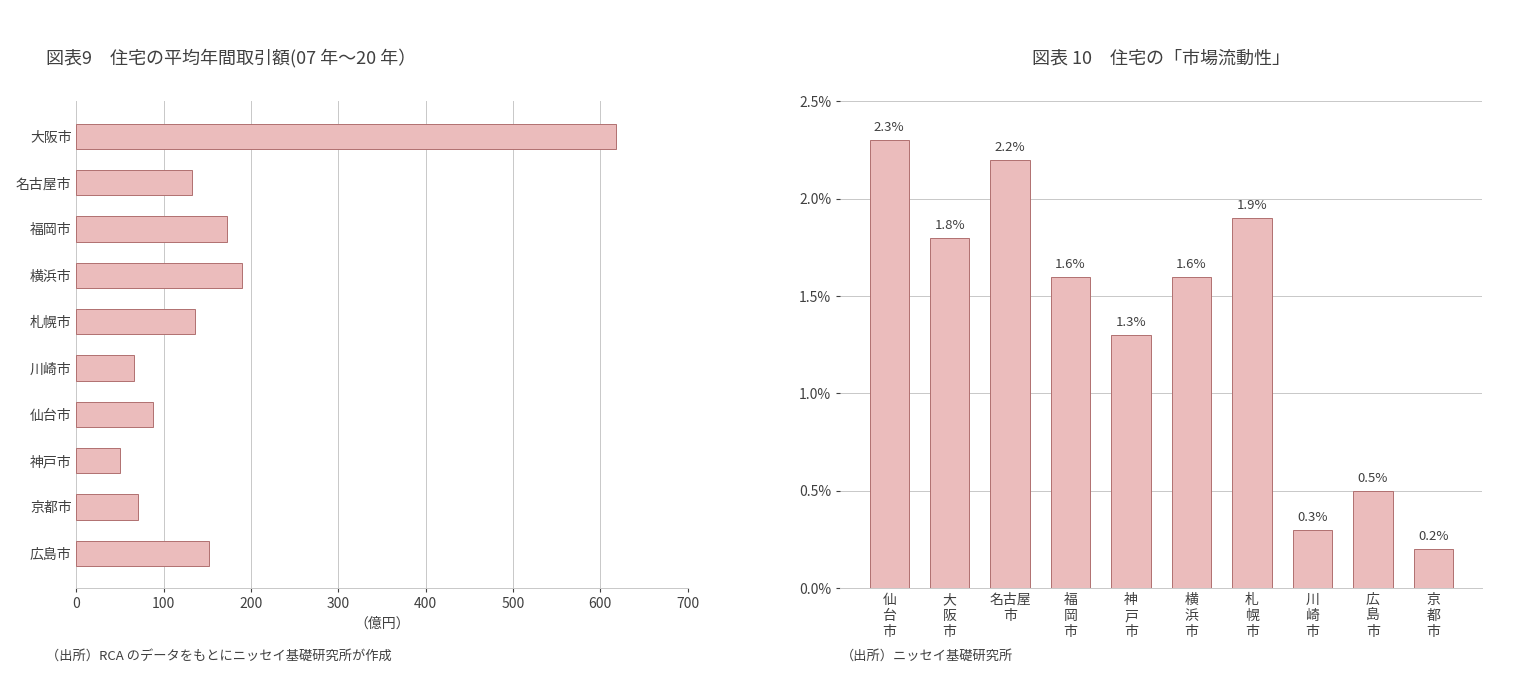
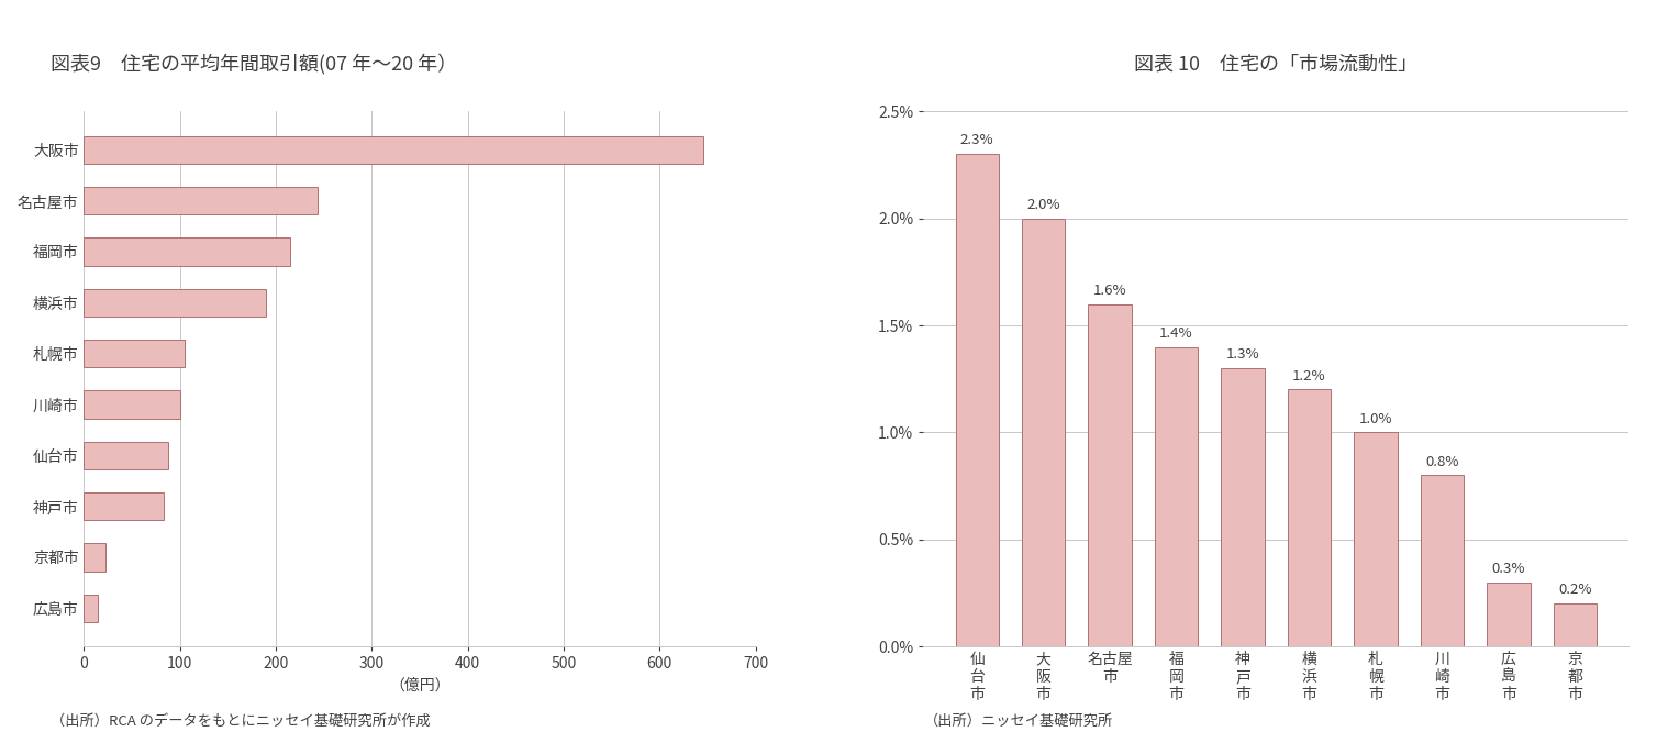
大阪市: 618 -> 645
名古屋市: 132 -> 243
福岡市: 172 -> 215
札幌市: 136 -> 105
川崎市: 66 -> 100
神戸市: 50 -> 83
京都市: 70 -> 22
広島市: 152 -> 15
大 阪 市: 1.8% -> 2.0%
名古屋 市: 2.2% -> 1.6%
福 岡 市: 1.6% -> 1.4%
横 浜 市: 1.6% -> 1.2%
札 幌 市: 1.9% -> 1.0%
川 崎 市: 0.3% -> 0.8%
広 島 市: 0.5% -> 0.3%
